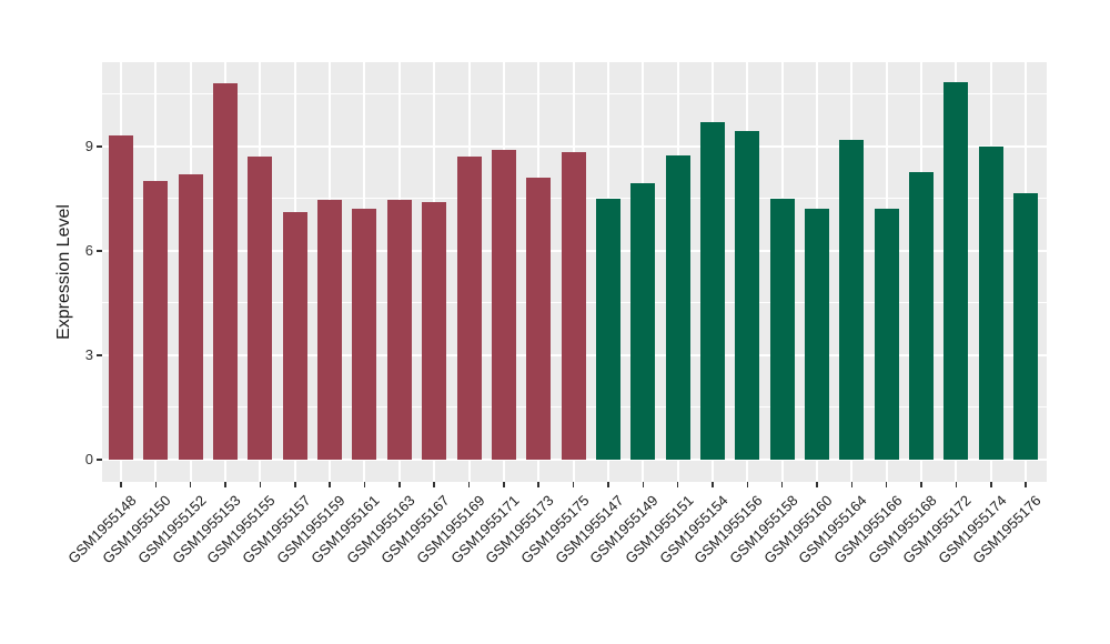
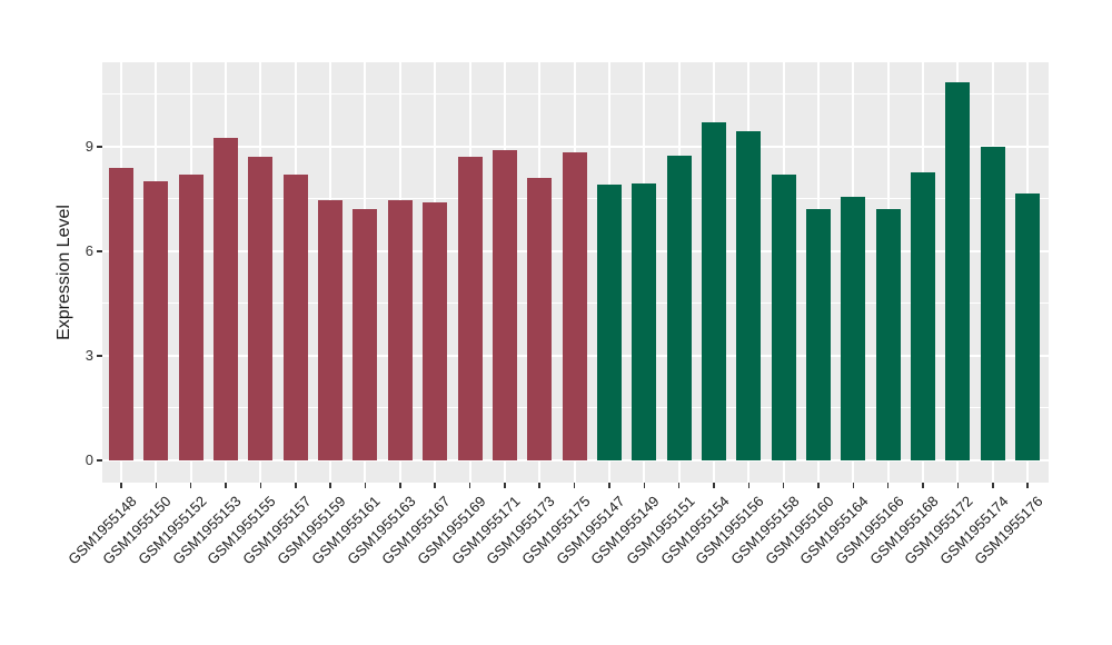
GSM1955148: 9.3 -> 8.4
GSM1955153: 10.8 -> 9.2
GSM1955157: 7.1 -> 8.2
GSM1955147: 7.5 -> 7.9
GSM1955158: 7.5 -> 8.2
GSM1955164: 9.2 -> 7.5
